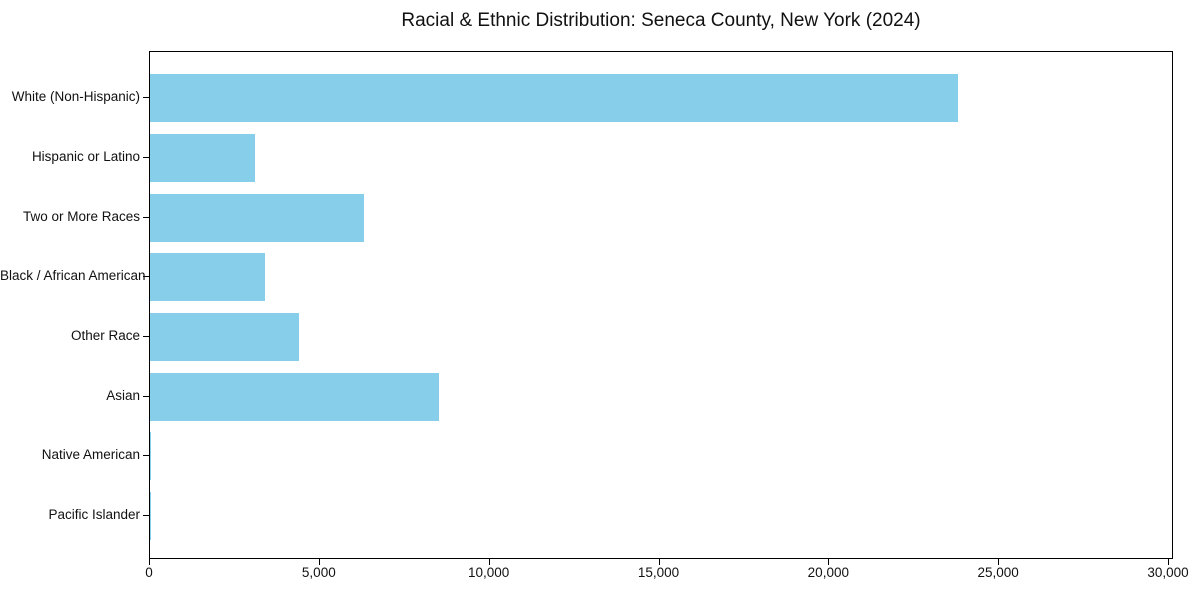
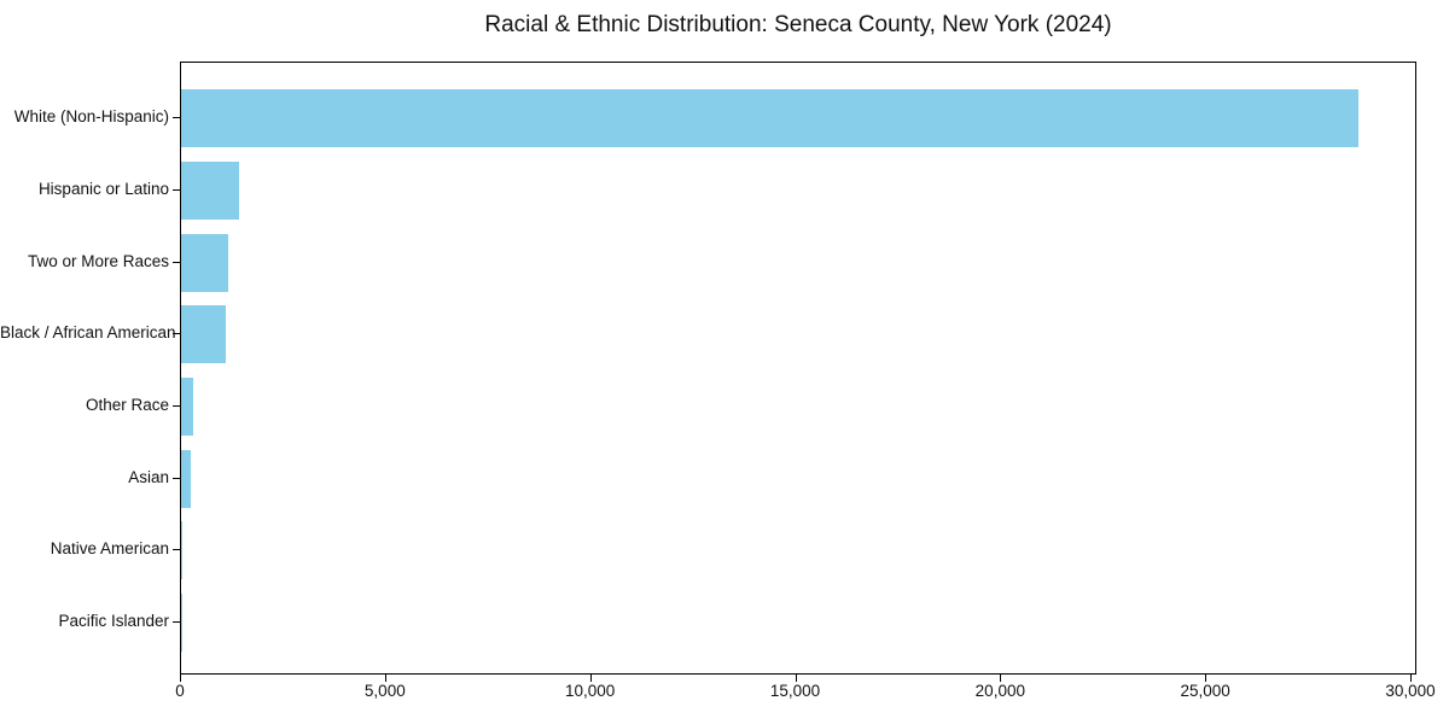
White (Non-Hispanic): 23800 -> 28700
Hispanic or Latino: 3100 -> 1400
Two or More Races: 6300 -> 1200
Black / African American: 3400 -> 1100
Other Race: 4400 -> 300
Asian: 8500 -> 200
